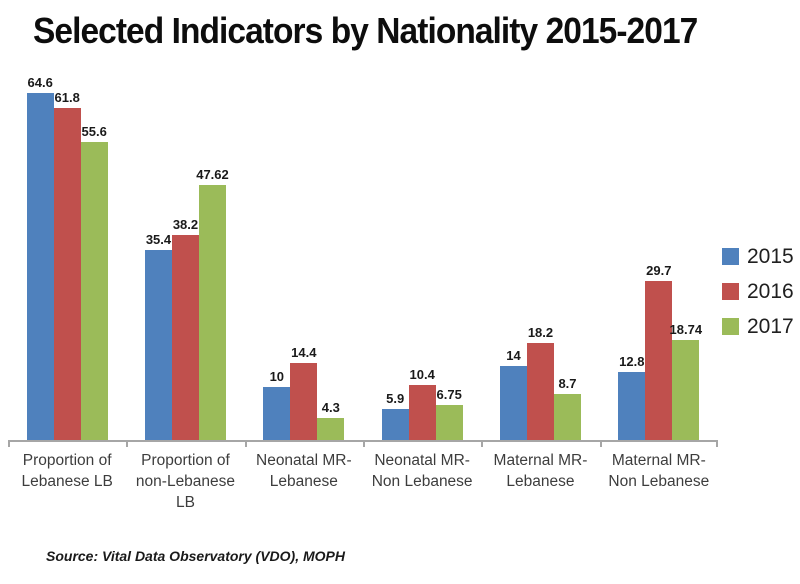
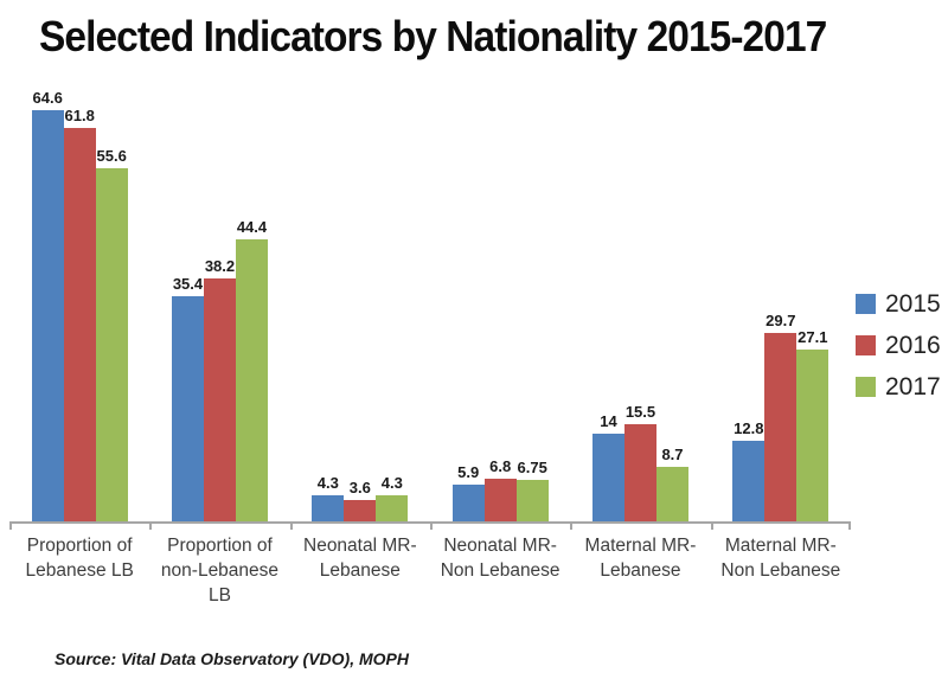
2017/Proportion of non-Lebanese LB: 47.62 -> 44.4
2015/Neonatal MR-Lebanese: 10 -> 4.3
2016/Neonatal MR-Lebanese: 14.4 -> 3.6
2016/Neonatal MR-Non Lebanese: 10.4 -> 6.8
2016/Maternal MR-Lebanese: 18.2 -> 15.5
2017/Maternal MR-Non Lebanese: 18.74 -> 27.1
